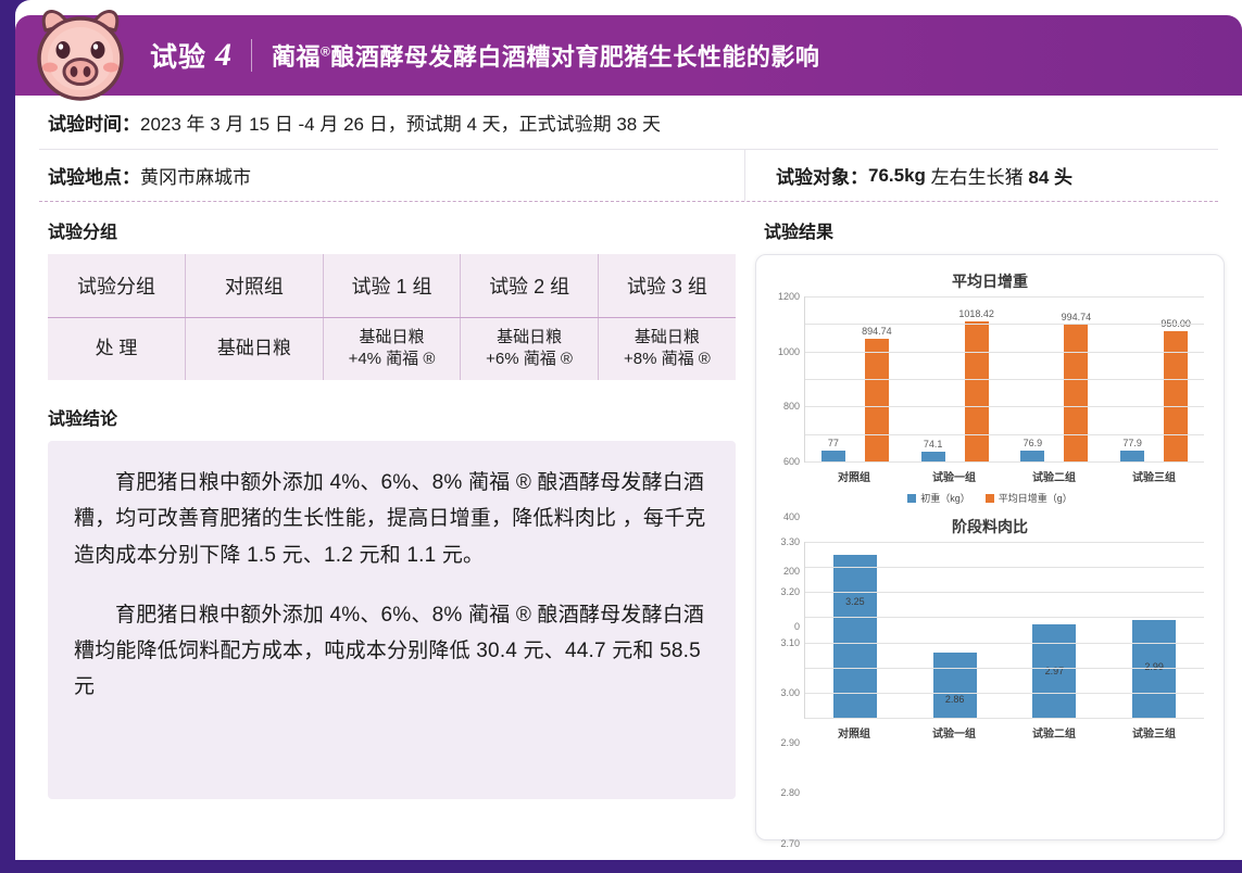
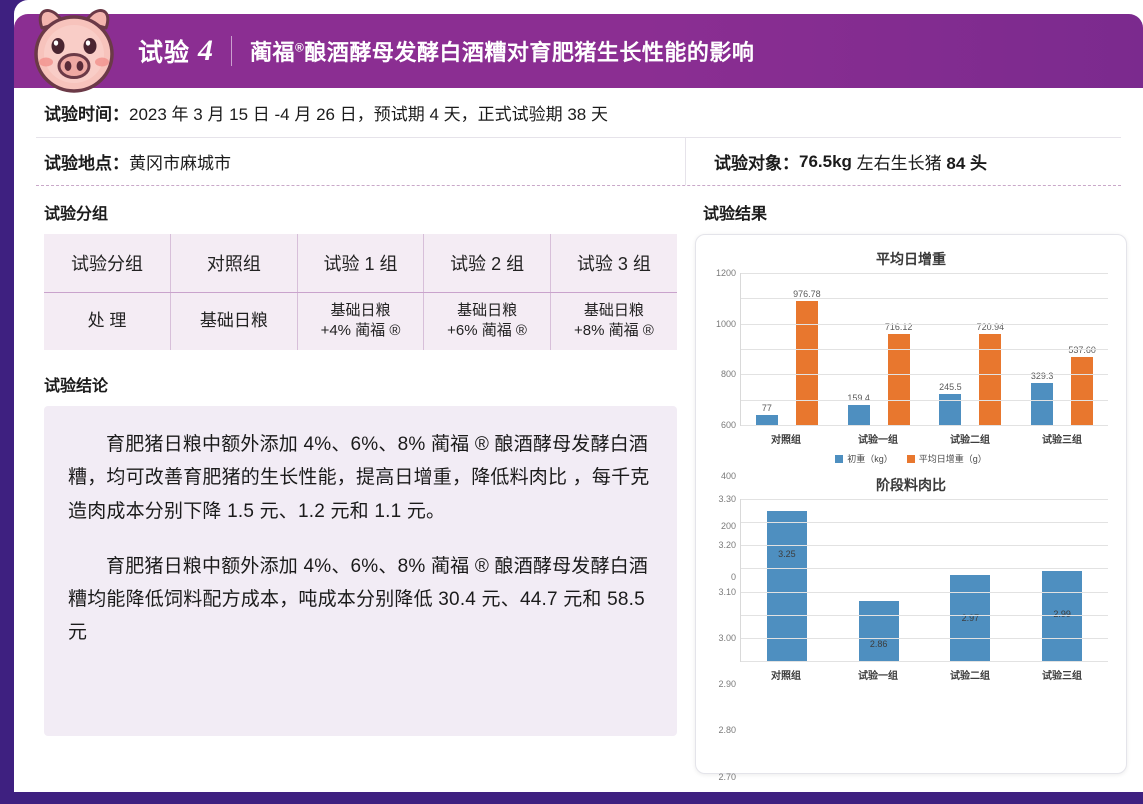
平均日增重/平均日增重（g）/对照组: 894.74 -> 976.78
平均日增重/初重（kg）/试验一组: 74.1 -> 159.4
平均日增重/平均日增重（g）/试验一组: 1018.42 -> 716.12
平均日增重/初重（kg）/试验二组: 76.9 -> 245.5
平均日增重/平均日增重（g）/试验二组: 994.74 -> 720.94
平均日增重/初重（kg）/试验三组: 77.9 -> 329.3
平均日增重/平均日增重（g）/试验三组: 950.00 -> 537.60
